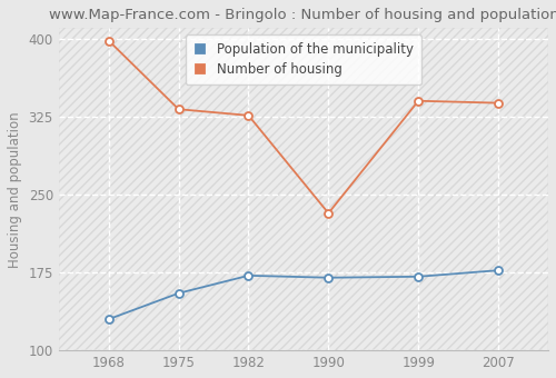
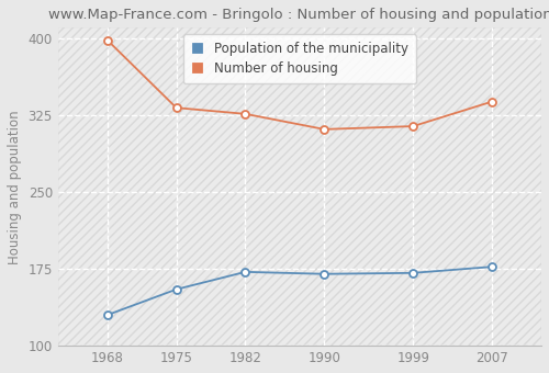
Number of housing/1990: 232 -> 311
Number of housing/1999: 340 -> 314
